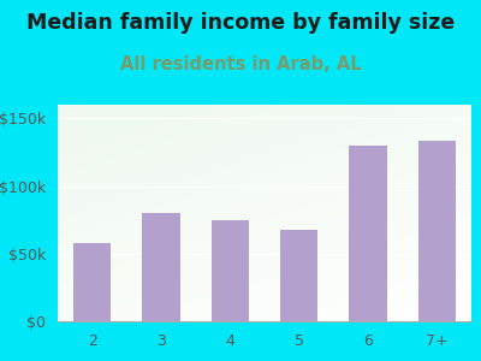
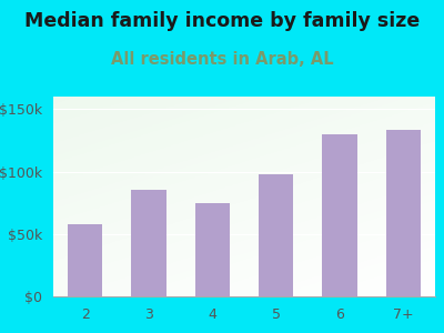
3: $80k -> $85k
5: $68k -> $98k
